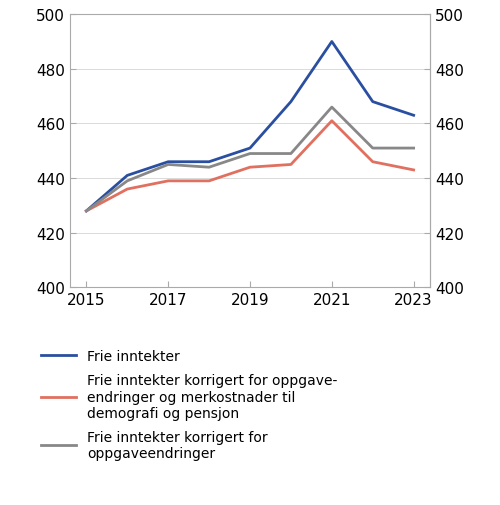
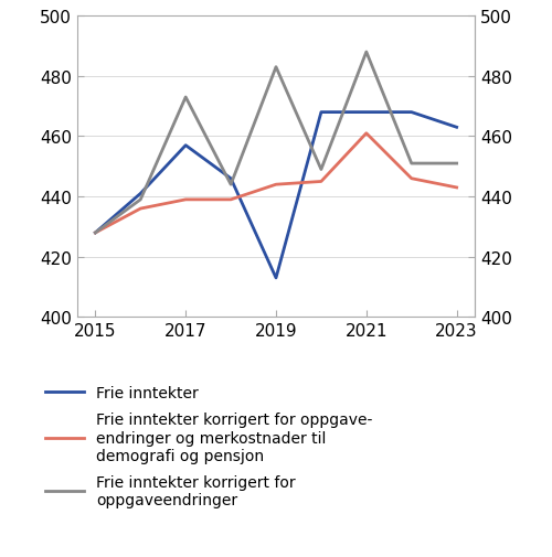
Frie inntekter/2017: 446 -> 457
Frie inntekter korrigert for oppgaveendringer/2017: 445 -> 473
Frie inntekter/2019: 451 -> 413
Frie inntekter korrigert for oppgaveendringer/2019: 449 -> 483
Frie inntekter/2021: 490 -> 468
Frie inntekter korrigert for oppgaveendringer/2021: 466 -> 488
